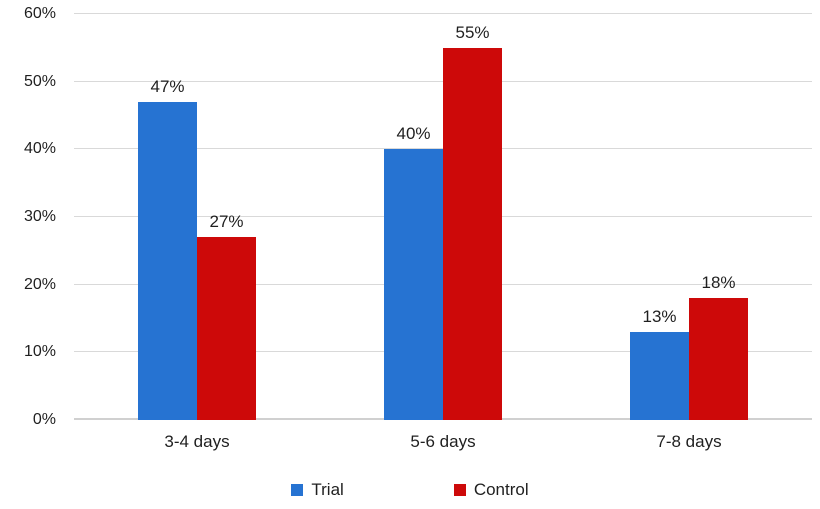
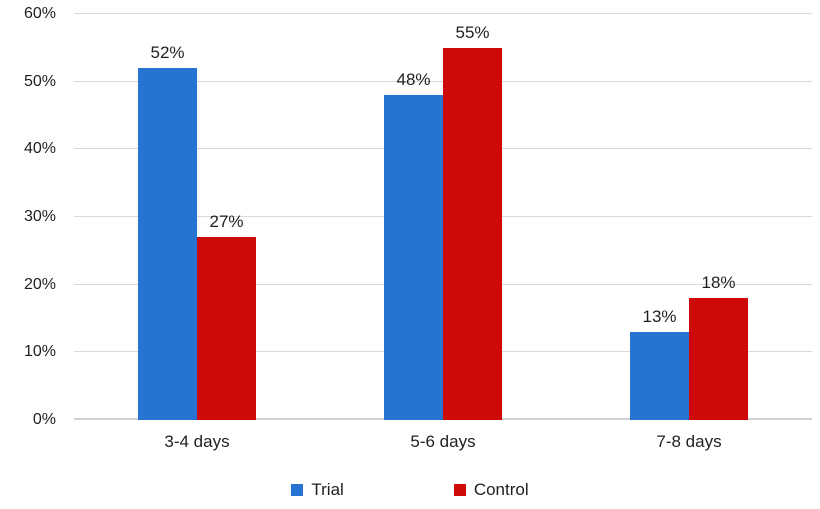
Trial/3-4 days: 47% -> 52%
Trial/5-6 days: 40% -> 48%
